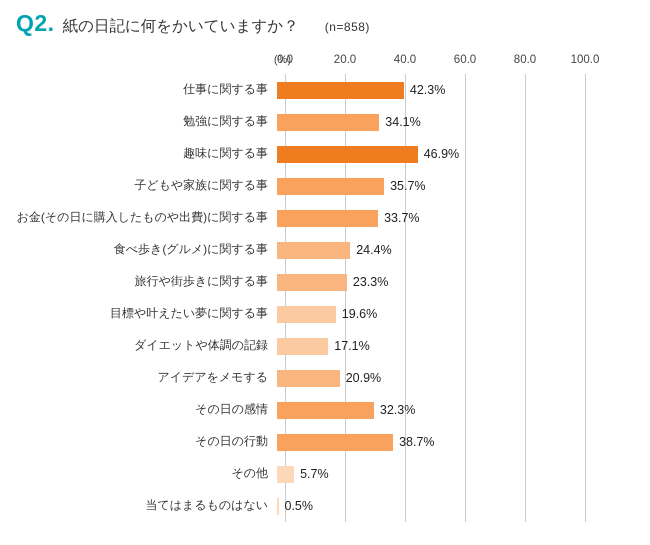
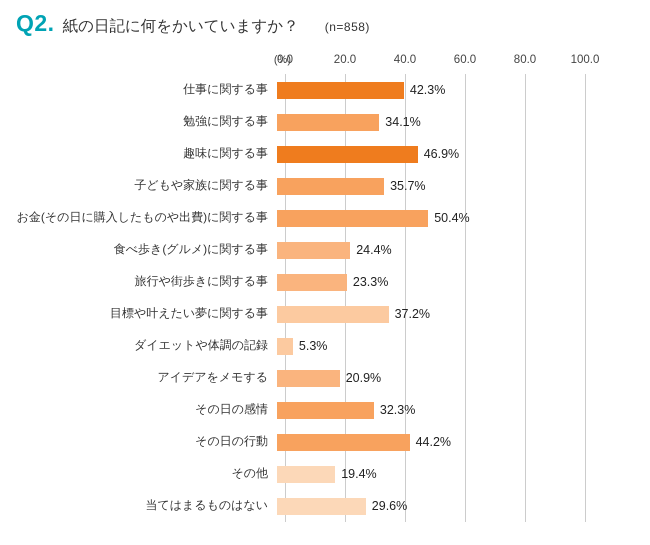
お金(その日に購入したものや出費)に関する事: 33.7% -> 50.4%
目標や叶えたい夢に関する事: 19.6% -> 37.2%
ダイエットや体調の記録: 17.1% -> 5.3%
その日の行動: 38.7% -> 44.2%
その他: 5.7% -> 19.4%
当てはまるものはない: 0.5% -> 29.6%
